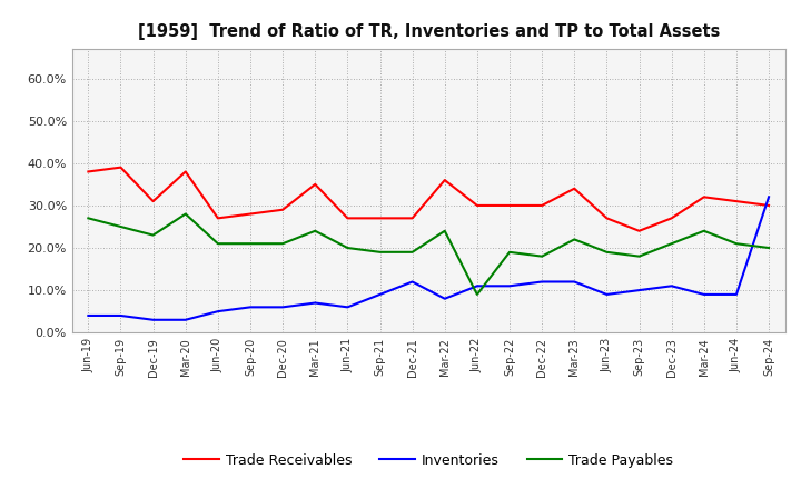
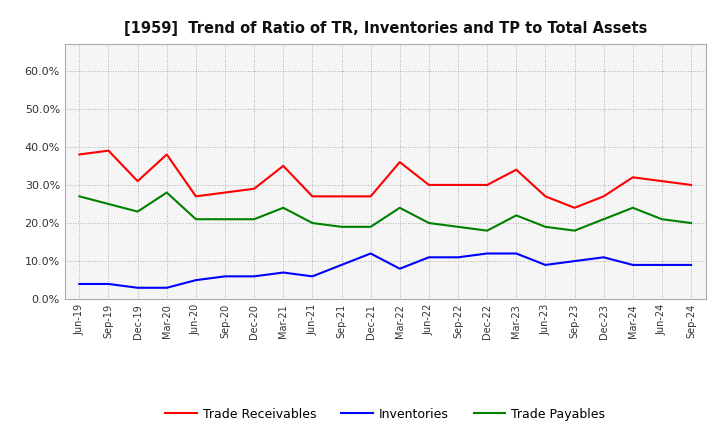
Trade Payables/Jun-22: 9% -> 20%
Inventories/Sep-24: 32% -> 9%
